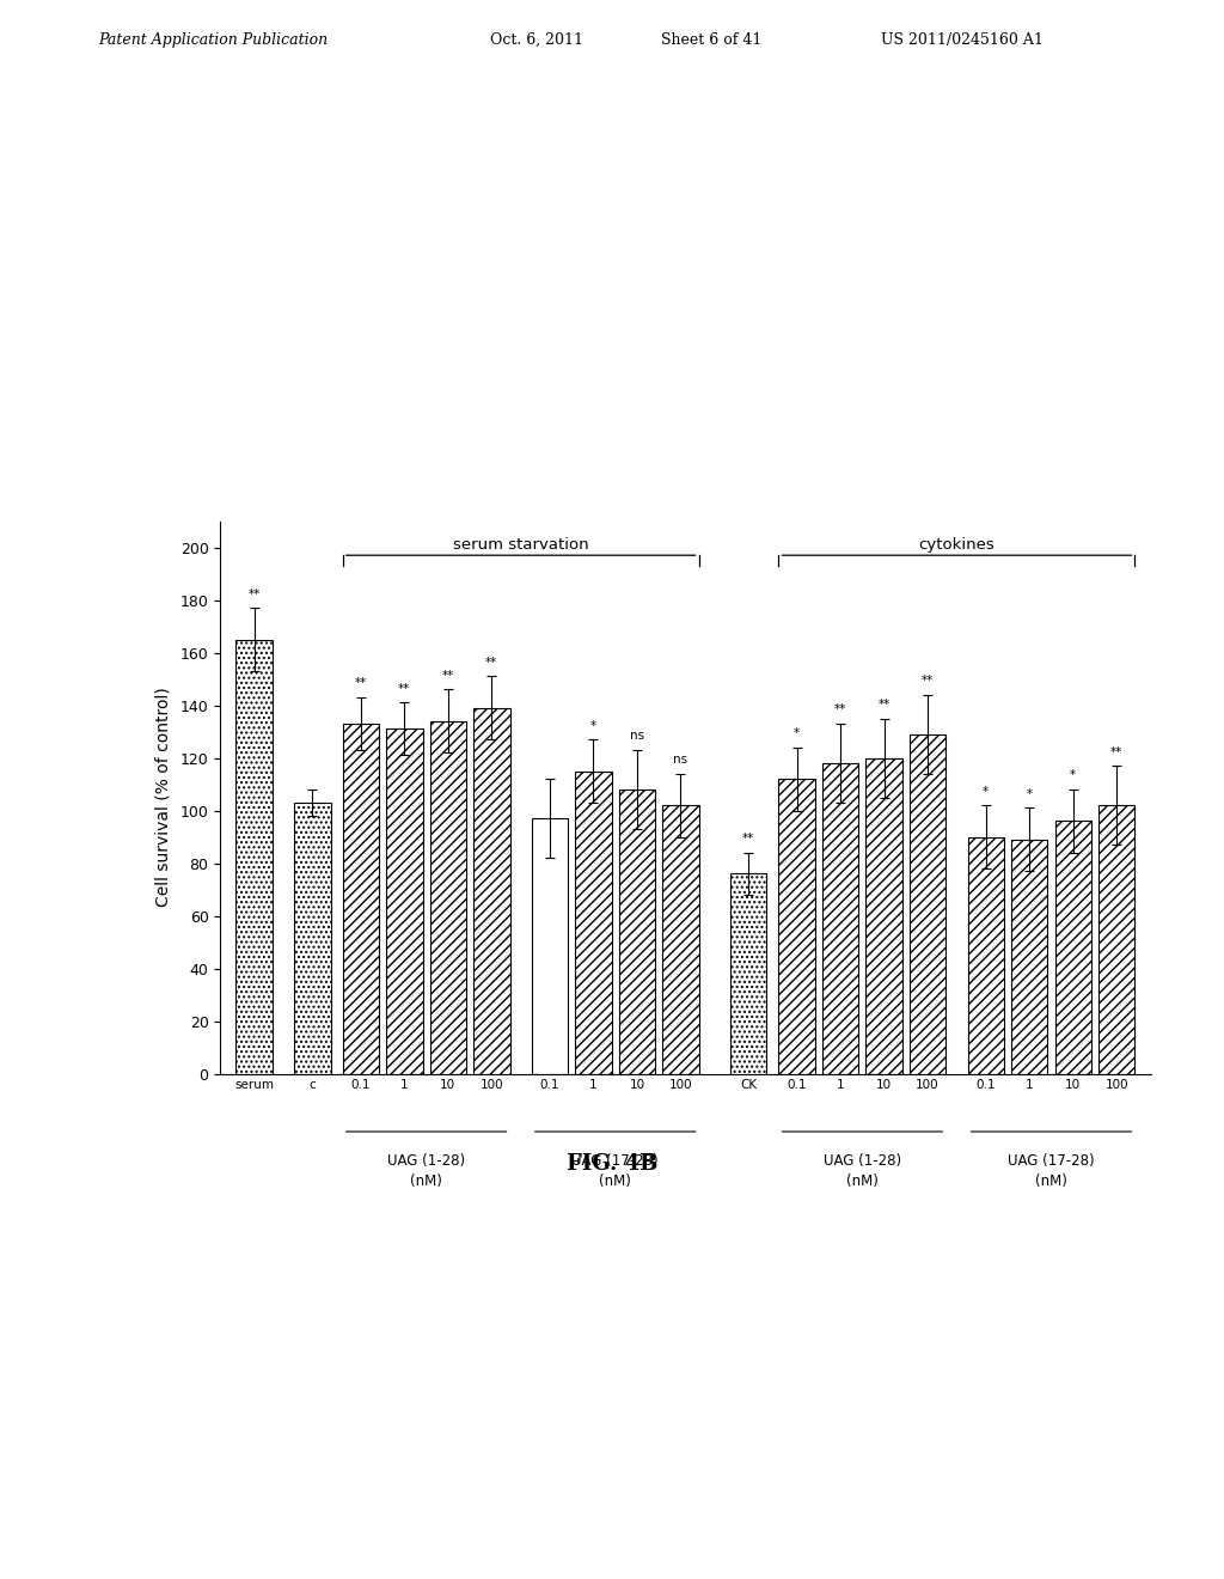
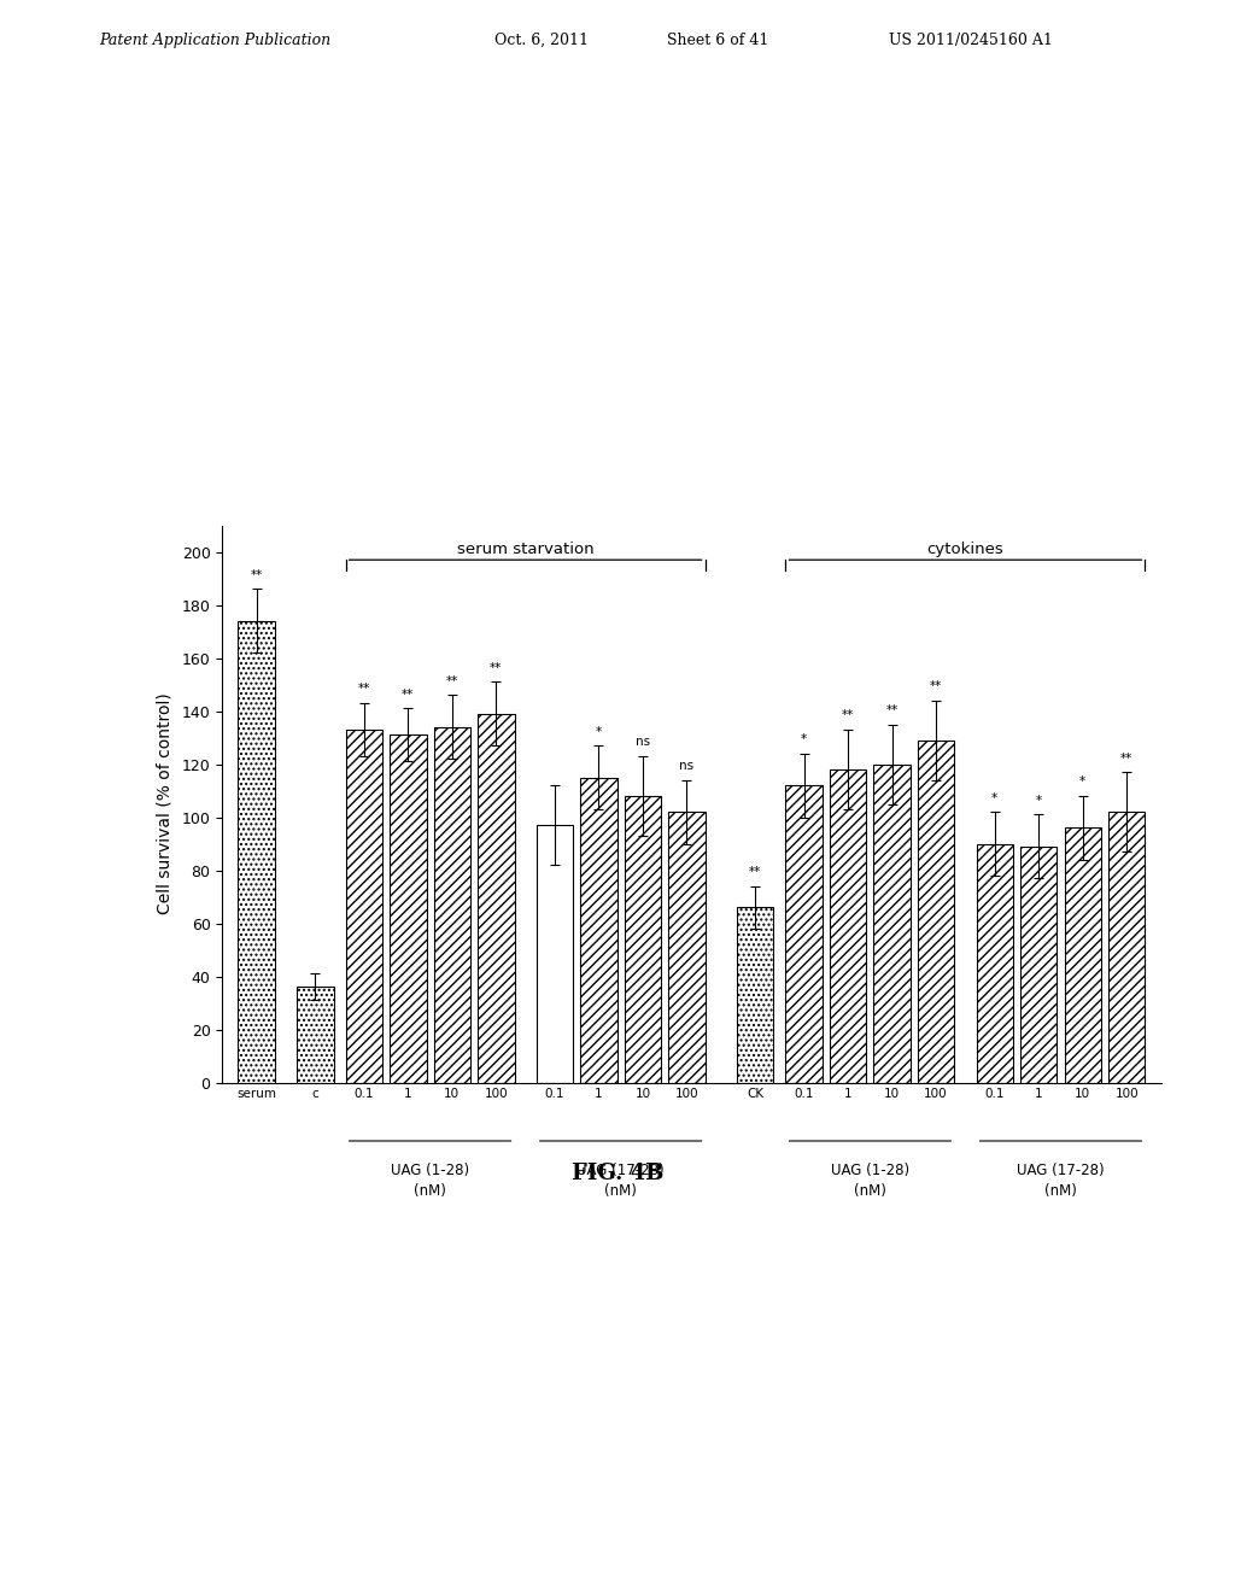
serum: 165 -> 174
c: 103 -> 36
CK: 76 -> 66
